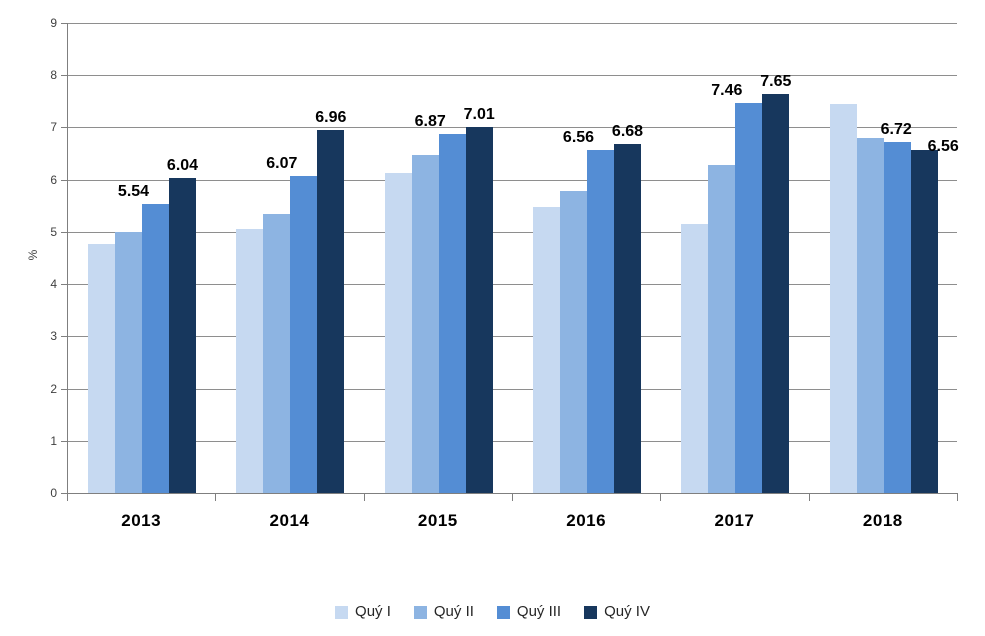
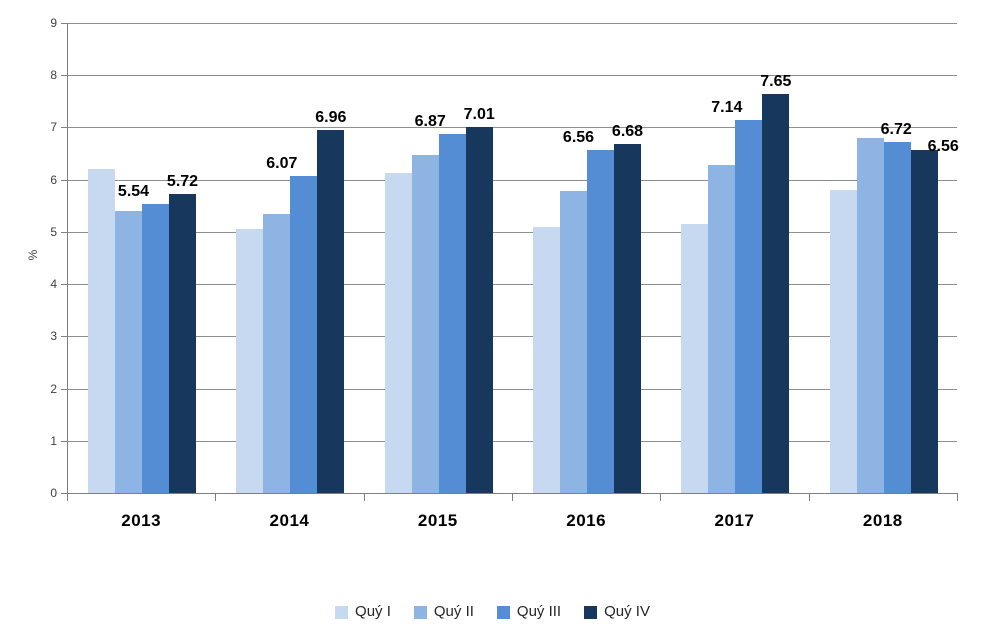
Quý I/2013: 4.8 -> 6.2
Quý II/2013: 5.0 -> 5.4
Quý IV/2013: 6.04 -> 5.72
Quý I/2016: 5.5 -> 5.1
Quý III/2017: 7.46 -> 7.14
Quý I/2018: 7.5 -> 5.8
